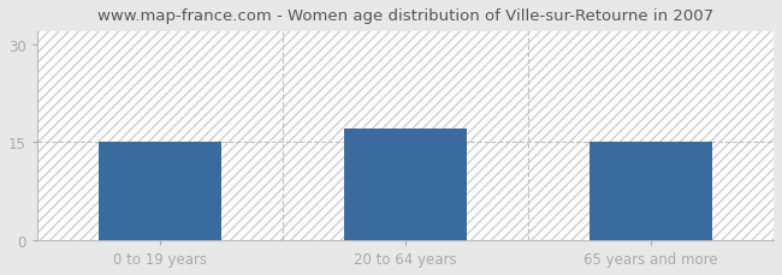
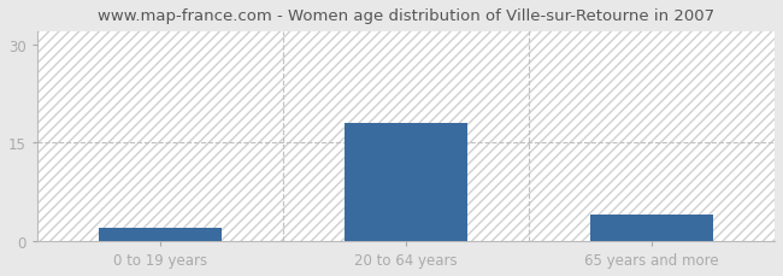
0 to 19 years: 15 -> 2
20 to 64 years: 17 -> 18
65 years and more: 15 -> 4
